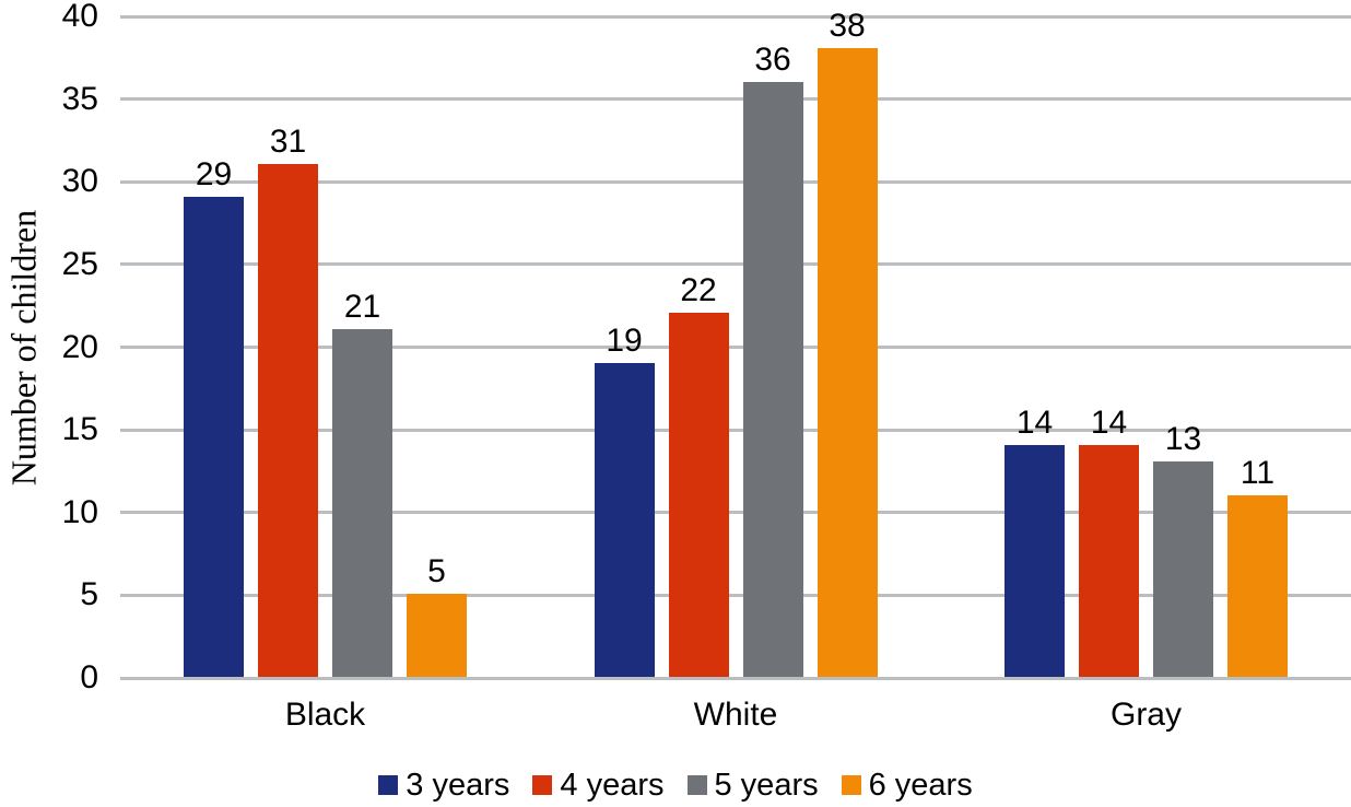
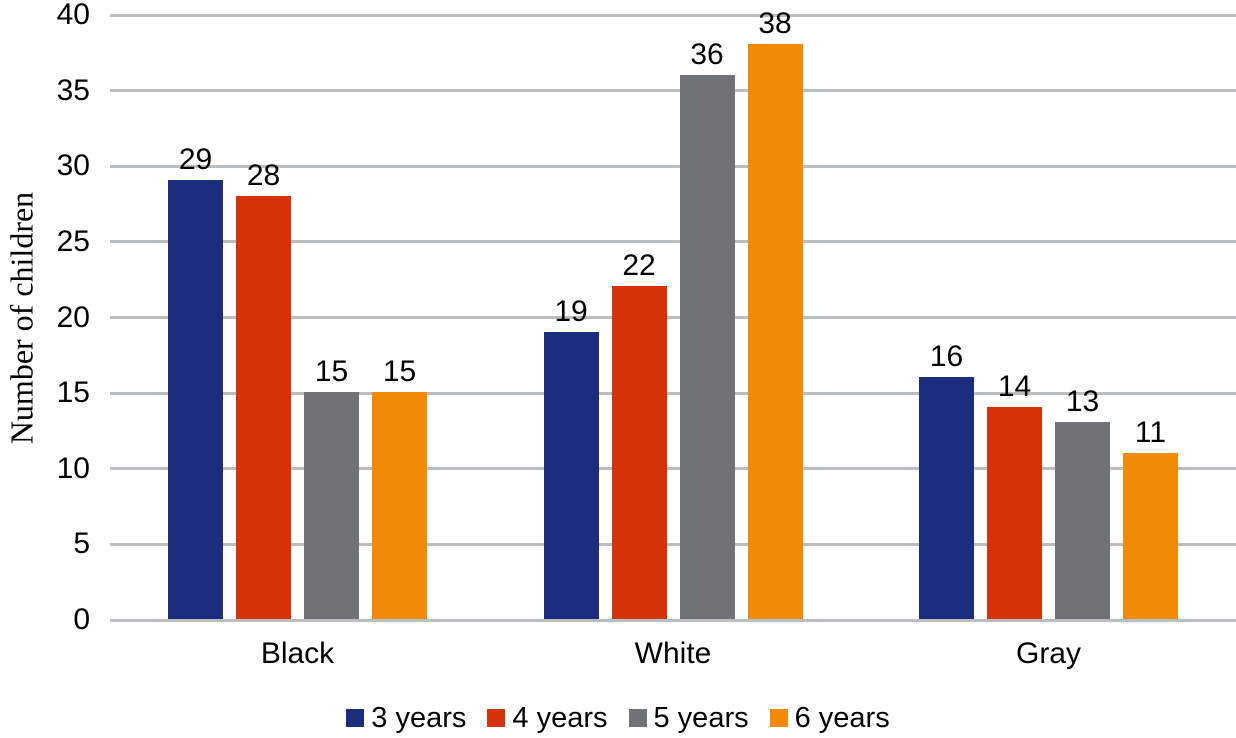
4 years/Black: 31 -> 28
5 years/Black: 21 -> 15
6 years/Black: 5 -> 15
3 years/Gray: 14 -> 16
